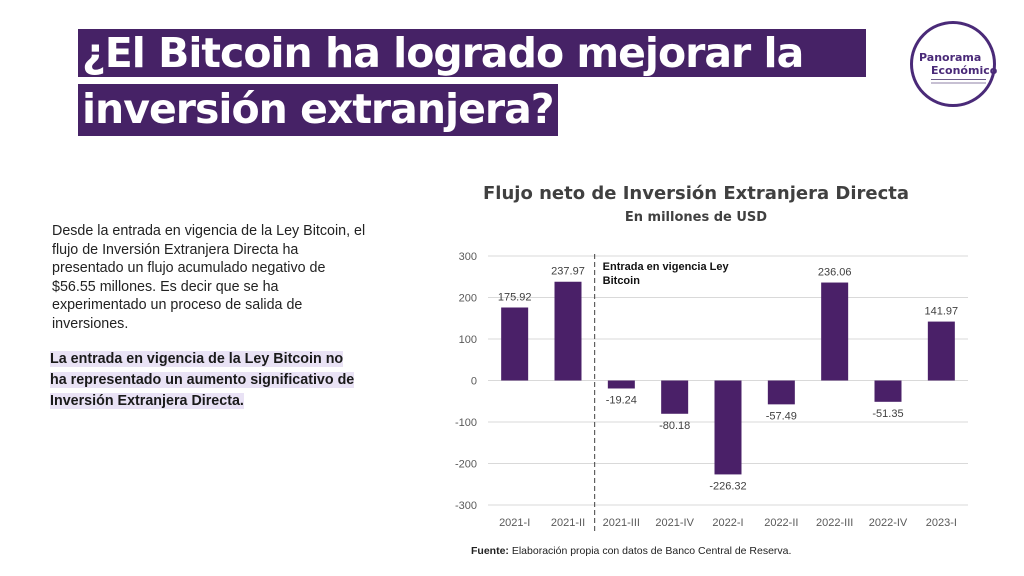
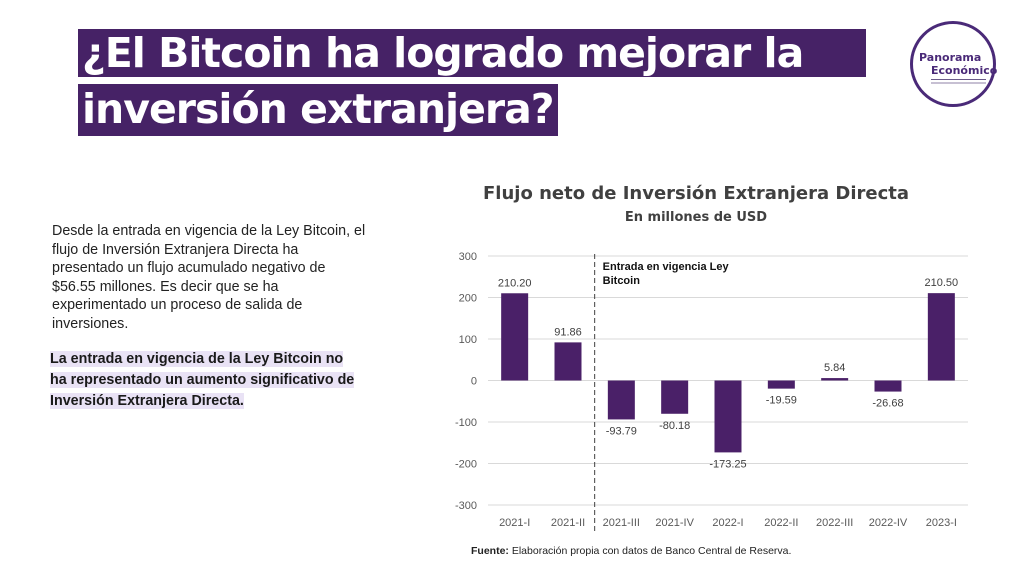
2021-I: 175.92 -> 210.20
2021-II: 237.97 -> 91.86
2021-III: -19.24 -> -93.79
2022-I: -226.32 -> -173.25
2022-II: -57.49 -> -19.59
2022-III: 236.06 -> 5.84
2022-IV: -51.35 -> -26.68
2023-I: 141.97 -> 210.50
